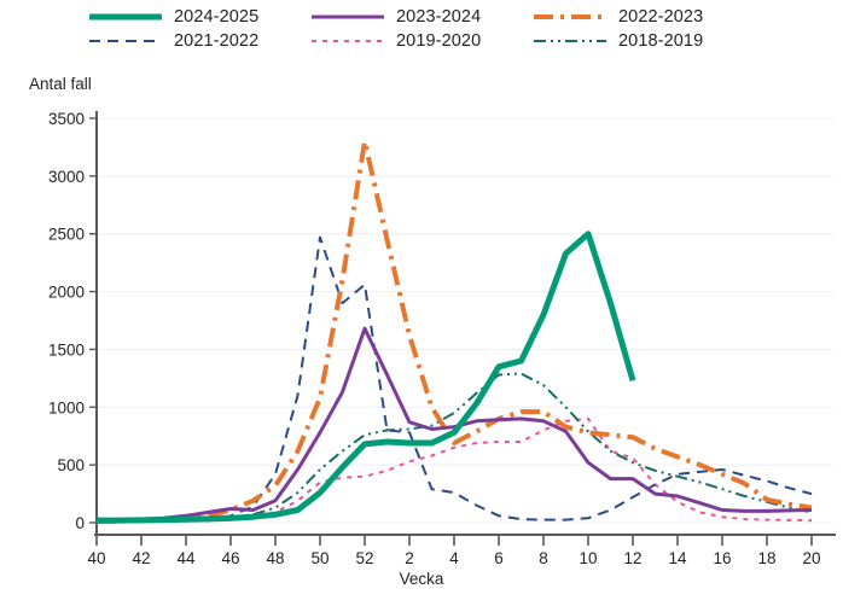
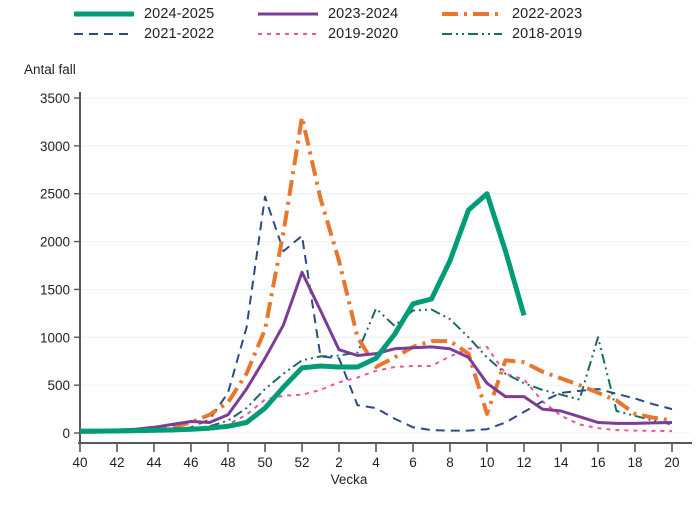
2022-2023/2: 1600 -> 1800
2018-2019/4: 1000 -> 1300
2022-2023/10: 800 -> 200
2018-2019/16: 300 -> 1000
